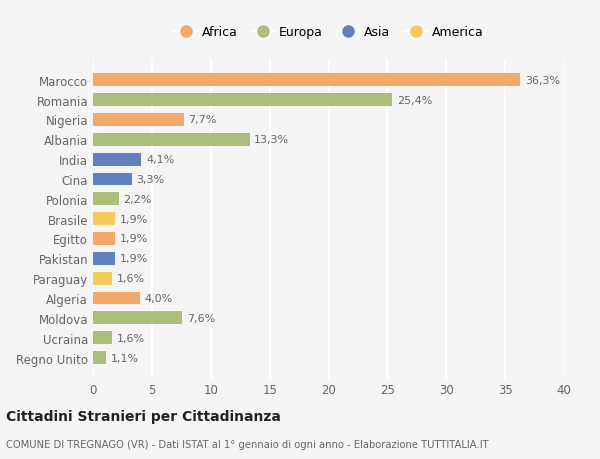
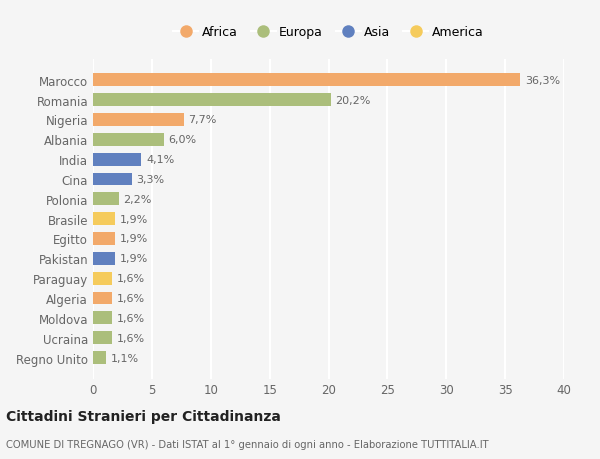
Romania: 25,4% -> 20,2%
Albania: 13,3% -> 6,0%
Algeria: 4,0% -> 1,6%
Moldova: 7,6% -> 1,6%
